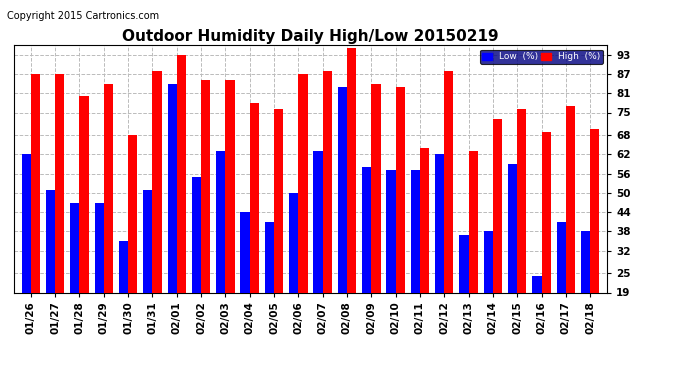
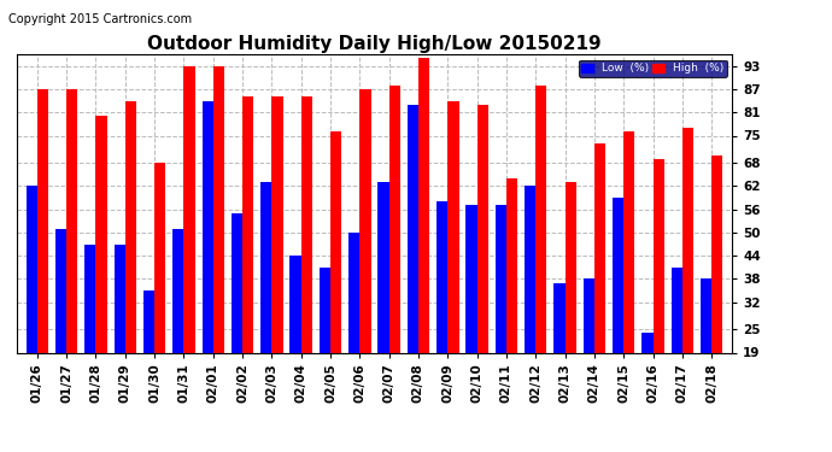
High (%)/01/31: 88 -> 93
High (%)/02/04: 78 -> 85
